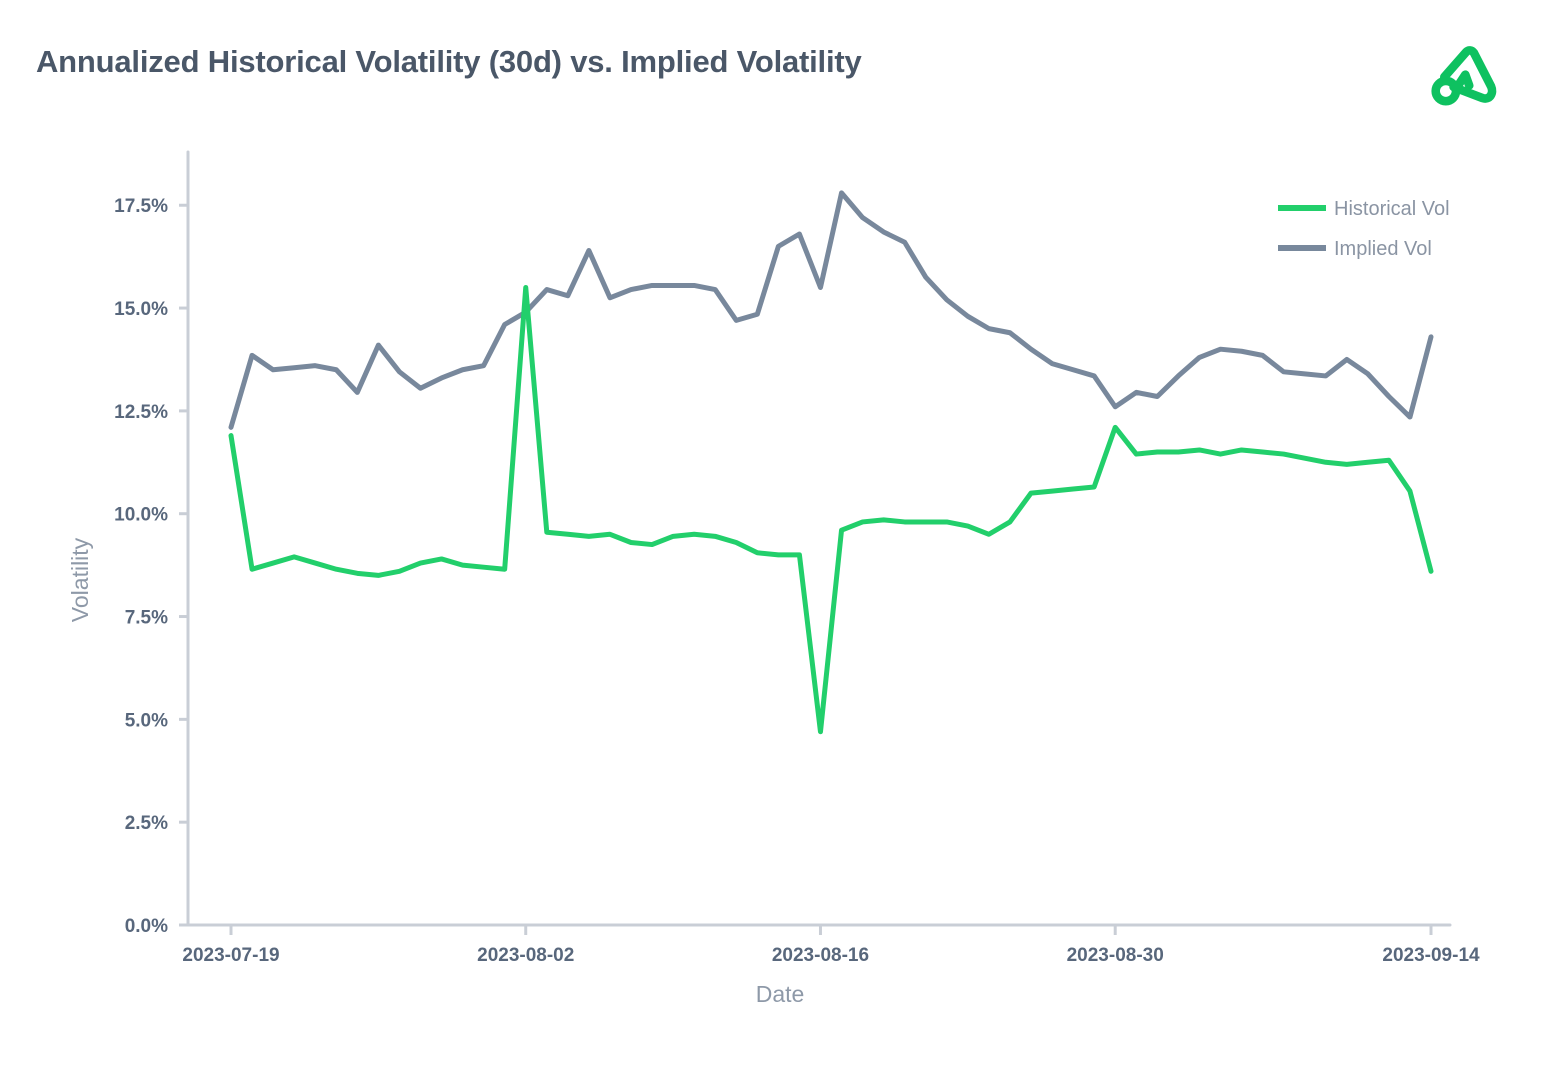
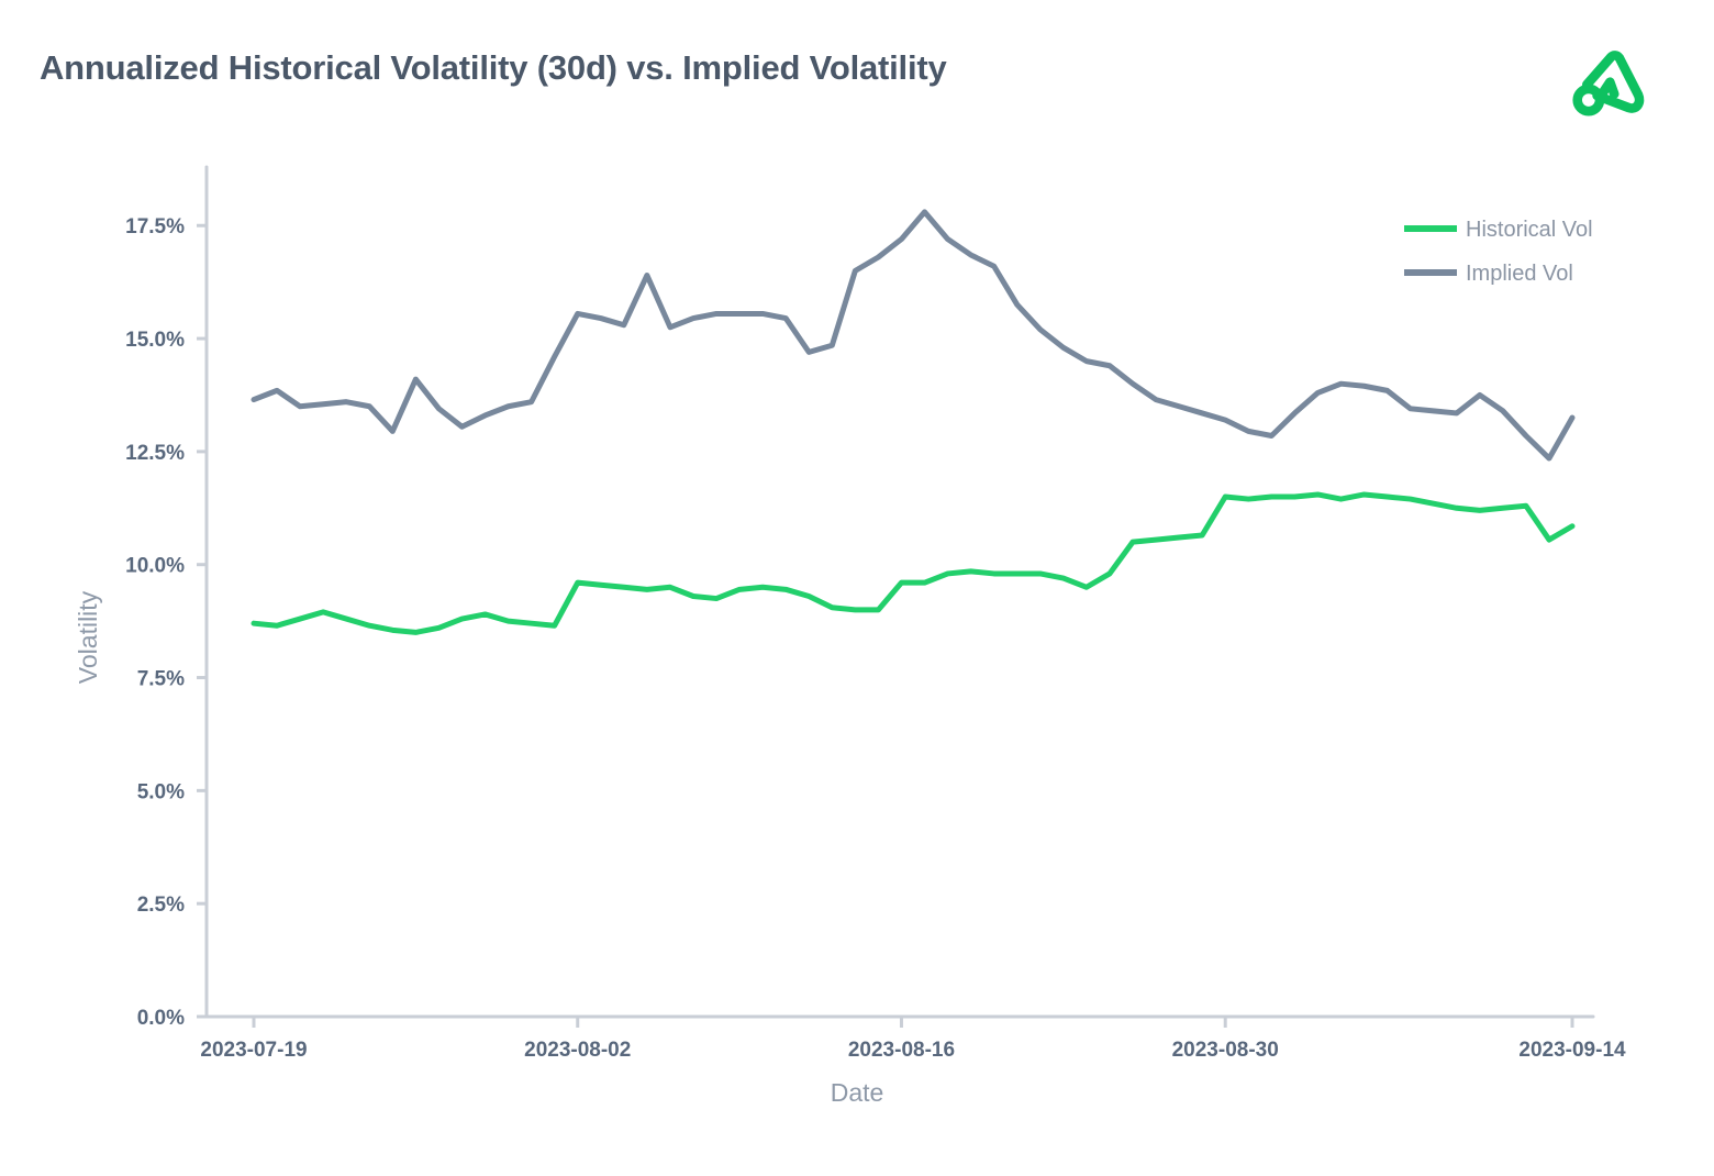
Historical Vol/2023-07-19: 11.9% -> 8.7%
Implied Vol/2023-07-19: 12.1% -> 13.7%
Historical Vol/2023-08-02: 15.5% -> 9.6%
Implied Vol/2023-08-02: 14.9% -> 15.6%
Historical Vol/2023-08-16: 4.7% -> 9.6%
Implied Vol/2023-08-16: 15.5% -> 17.2%
Historical Vol/2023-08-30: 12.1% -> 11.5%
Implied Vol/2023-08-30: 12.6% -> 13.2%
Historical Vol/2023-09-14: 8.6% -> 10.8%
Implied Vol/2023-09-14: 14.3% -> 13.2%
